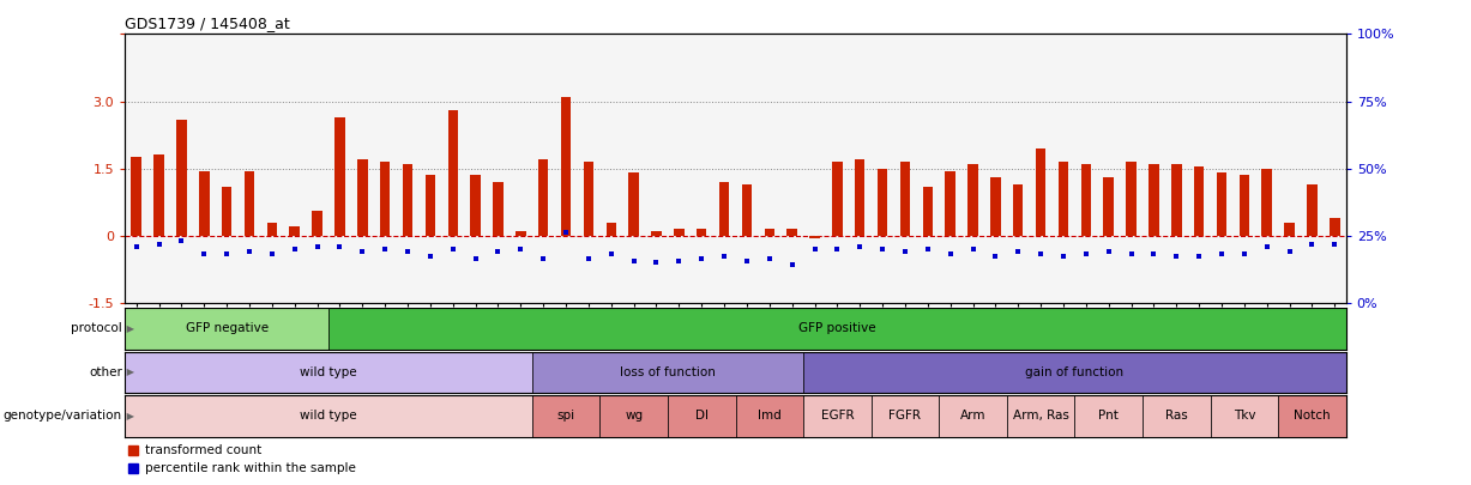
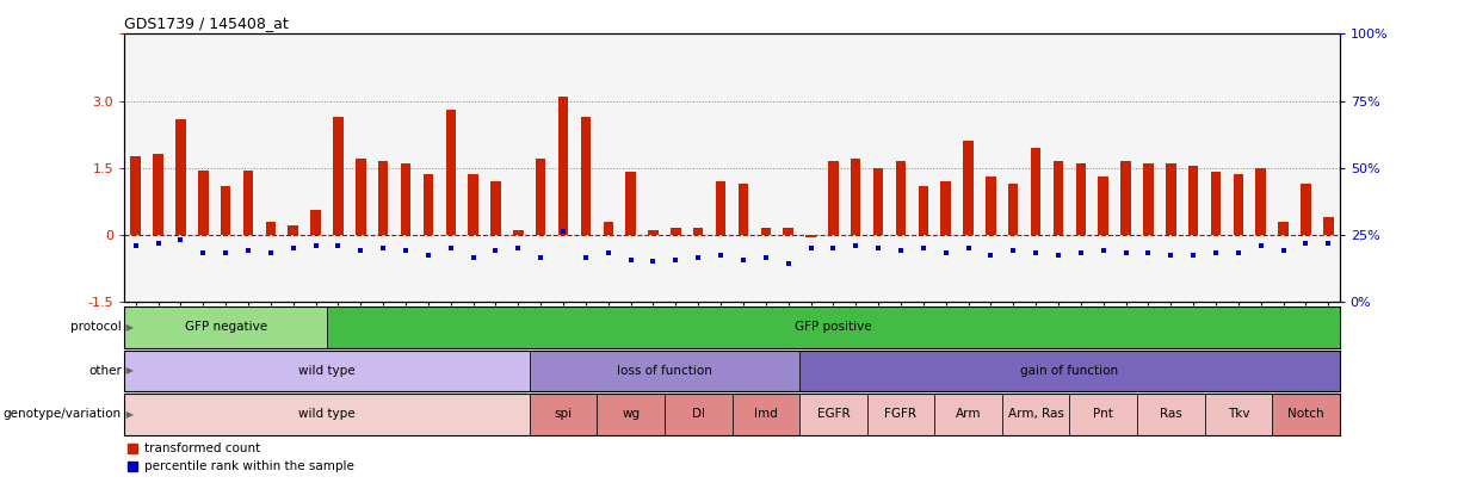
GSM88219: 1.65 -> 2.65
GSM88226: 1.45 -> 1.20
GSM88227: 1.60 -> 2.10
